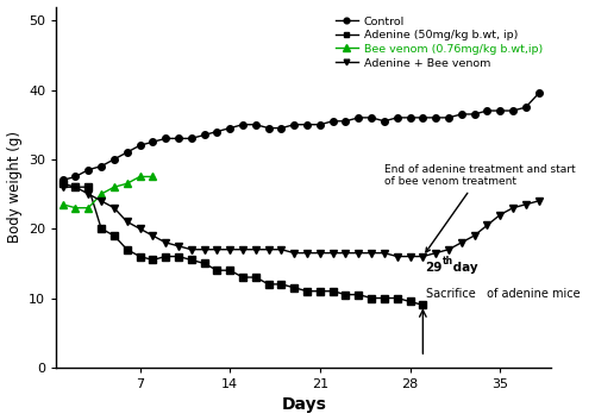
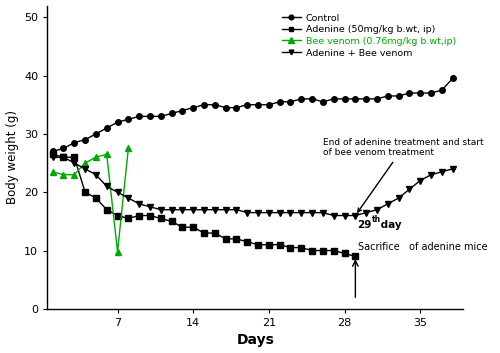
Bee venom (0.76mg/kg b.wt,ip)/7: 27.5 -> 9.8
